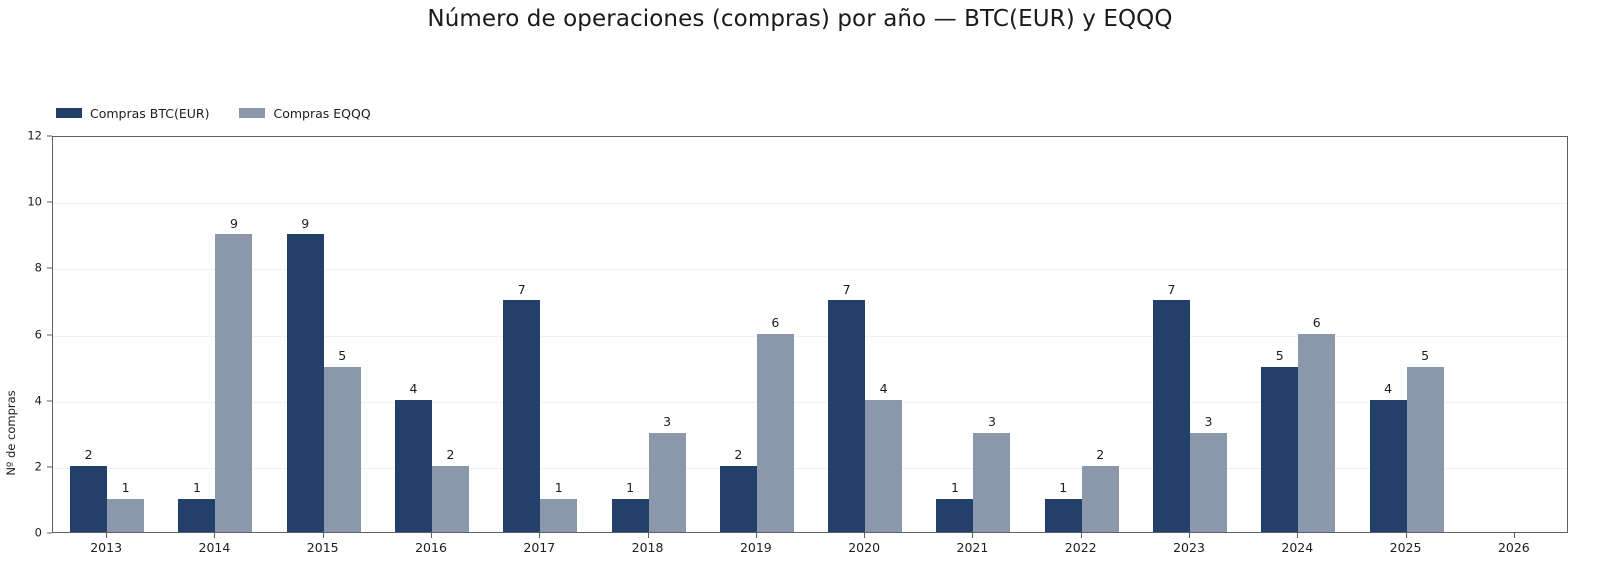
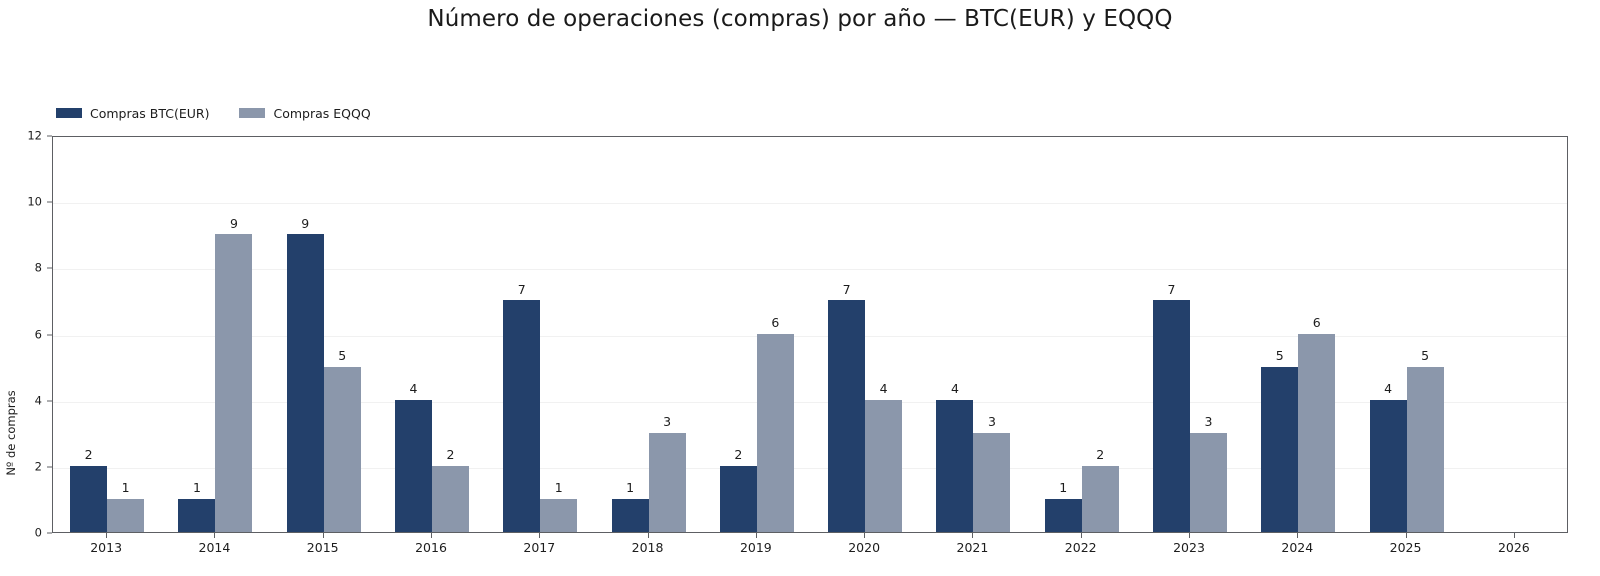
Compras BTC(EUR)/2021: 1 -> 4
